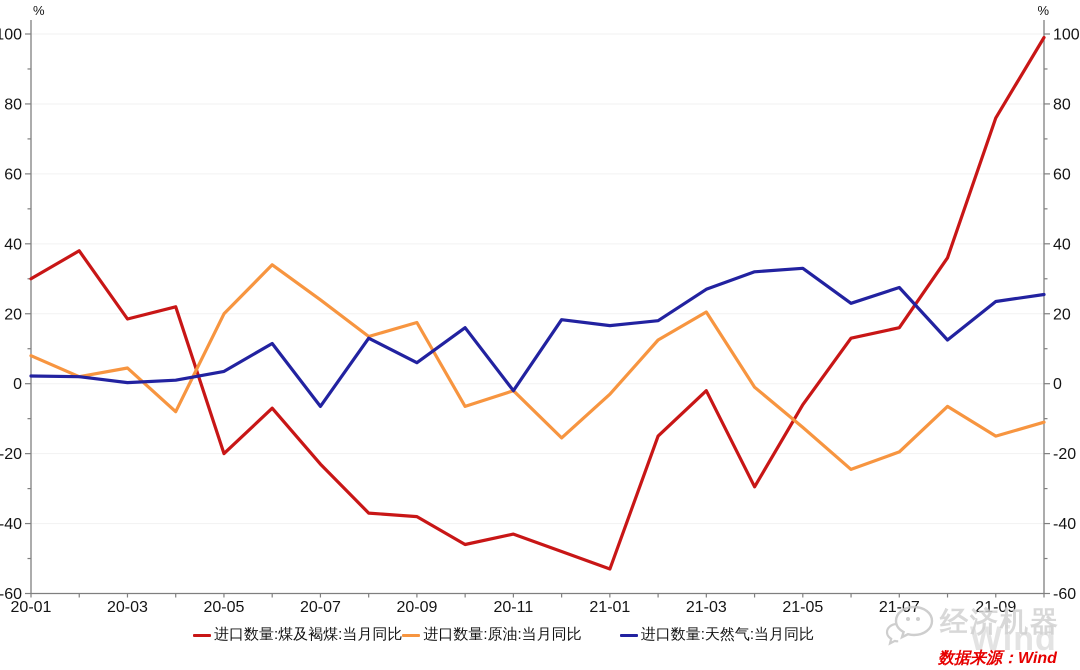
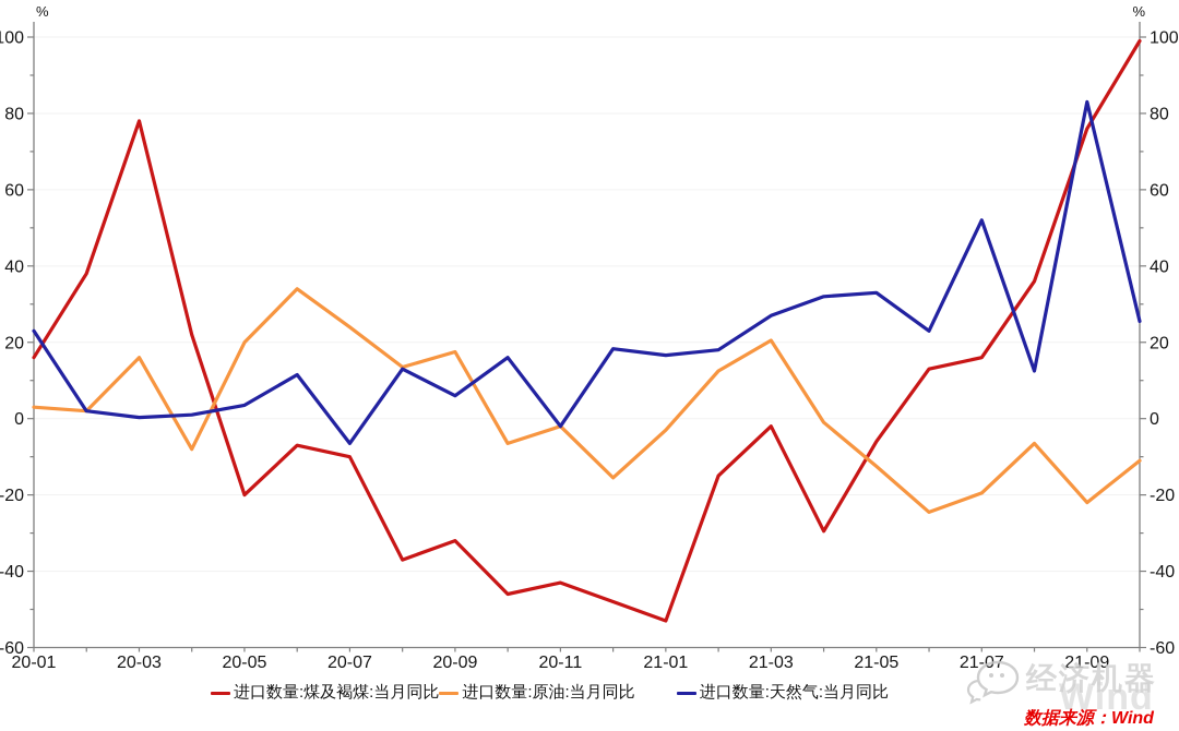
进口数量:煤及褐煤:当月同比/20-01: 30 -> 16
进口数量:原油:当月同比/20-01: 8 -> 3
进口数量:天然气:当月同比/20-01: 2 -> 23
进口数量:煤及褐煤:当月同比/20-03: 18 -> 78
进口数量:原油:当月同比/20-03: 4 -> 16
进口数量:煤及褐煤:当月同比/20-07: -23 -> -10
进口数量:煤及褐煤:当月同比/20-09: -38 -> -32
进口数量:天然气:当月同比/21-07: 28 -> 52
进口数量:原油:当月同比/21-09: -15 -> -22
进口数量:天然气:当月同比/21-09: 24 -> 83
